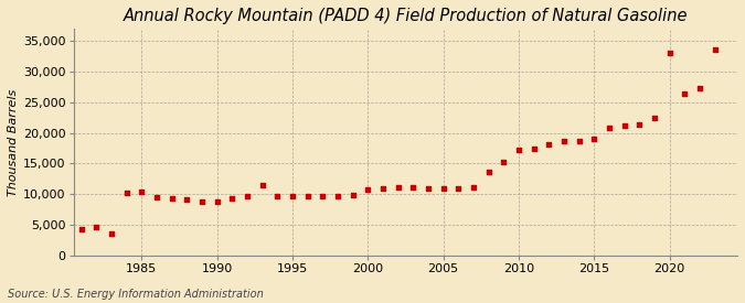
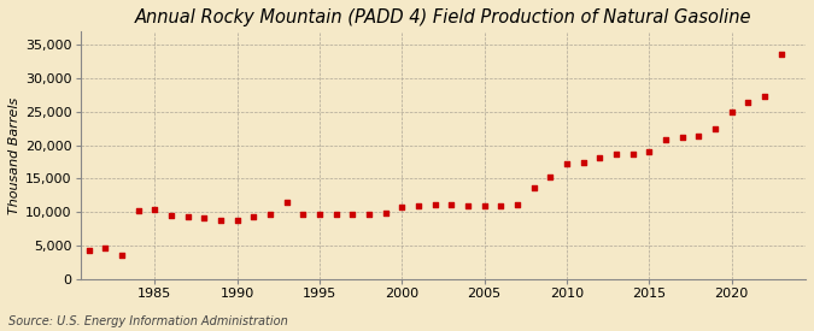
2020: 33,000 -> 24,900
